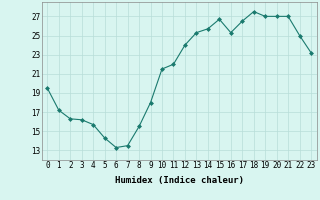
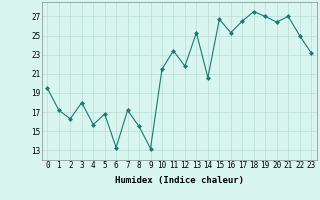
3: 16.2 -> 18.0
5: 14.3 -> 16.8
7: 13.5 -> 17.2
9: 18.0 -> 13.2
11: 22.0 -> 23.4
12: 24.0 -> 21.8
14: 25.7 -> 20.6
20: 27.0 -> 26.4
